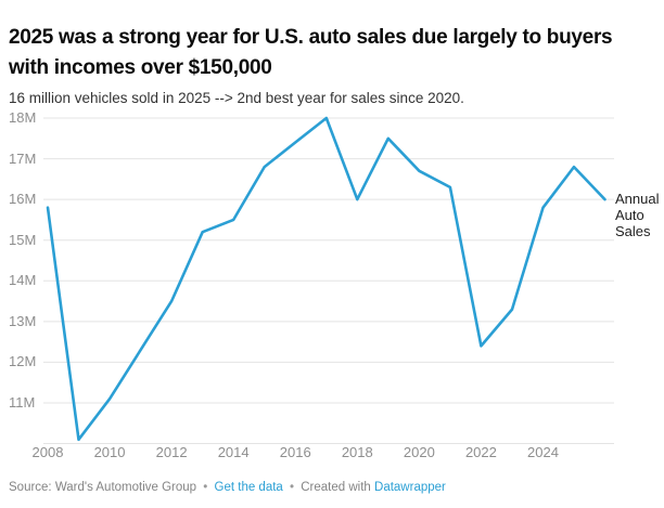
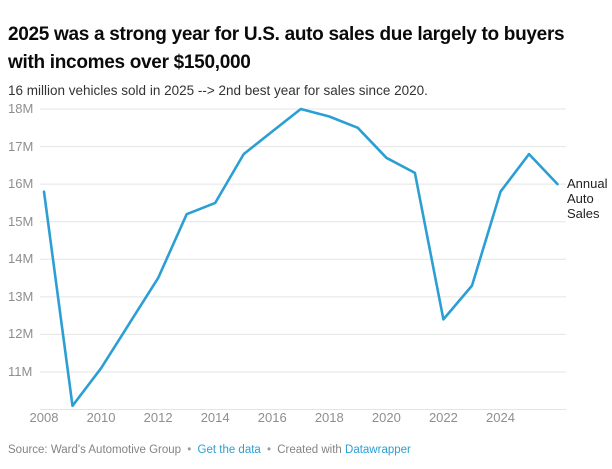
2018: 16.0M -> 17.8M
